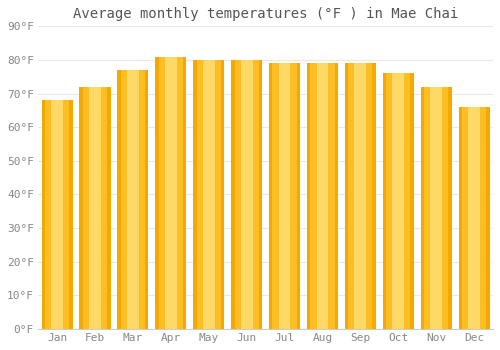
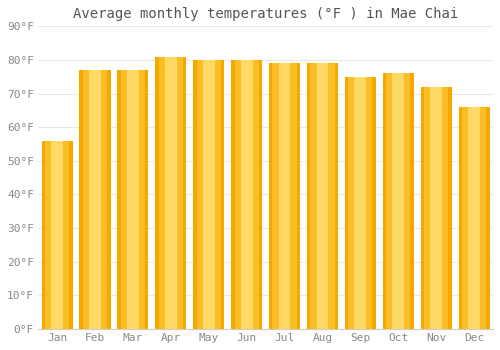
Jan: 68°F -> 56°F
Feb: 72°F -> 77°F
Sep: 79°F -> 75°F
